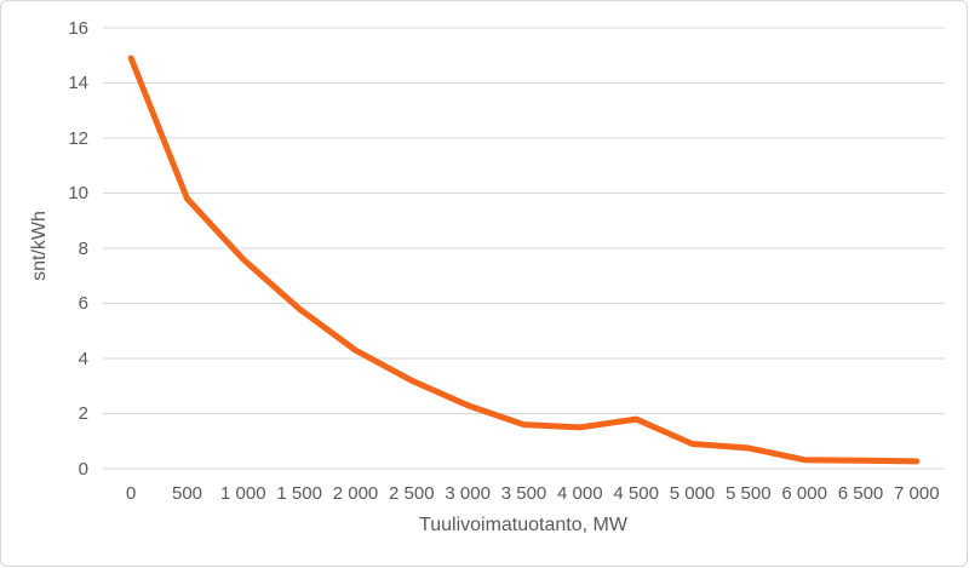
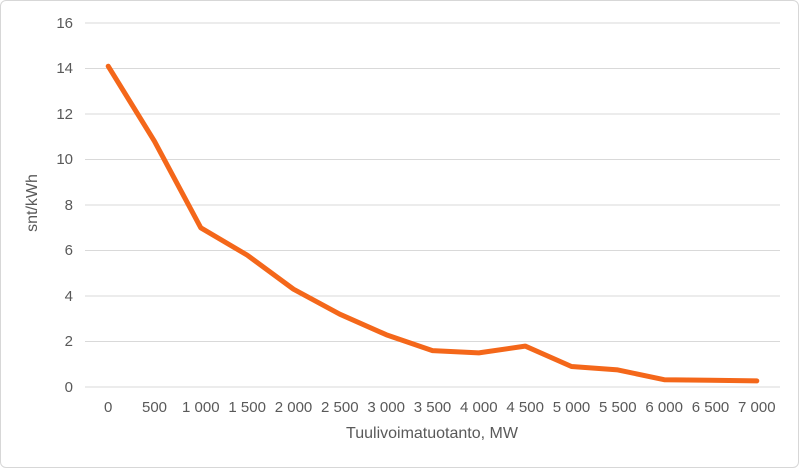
0: 14.9 -> 14.1
500: 9.8 -> 10.8
1000: 7.6 -> 7.0
